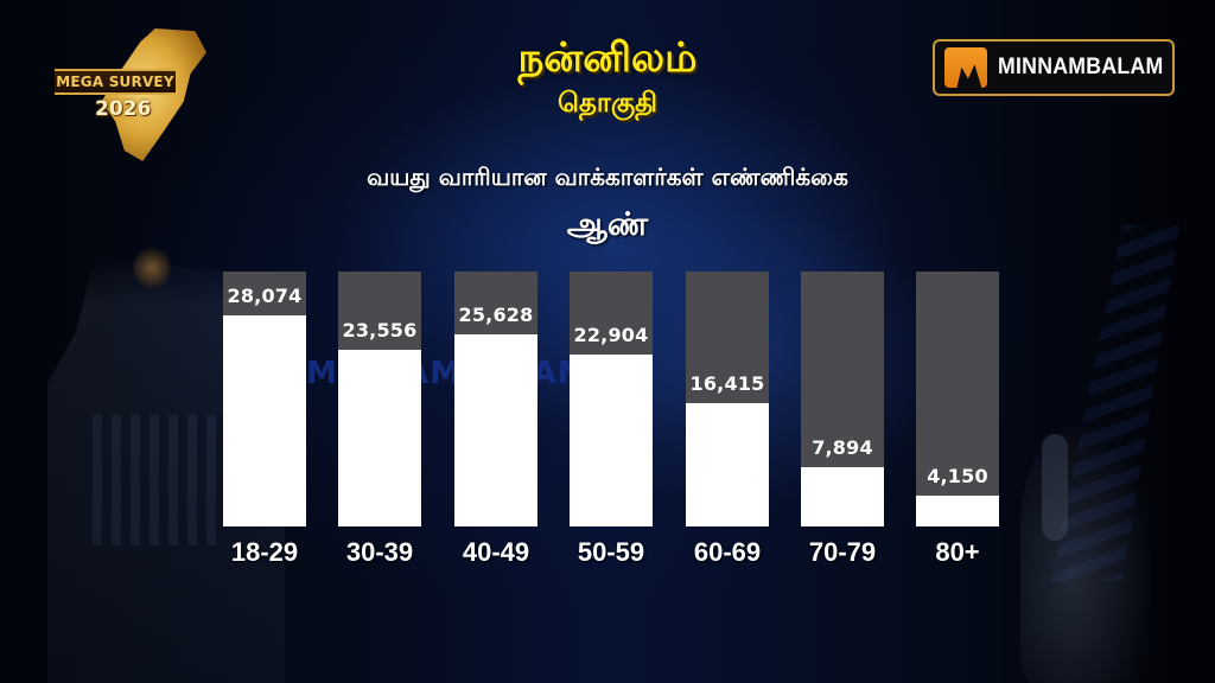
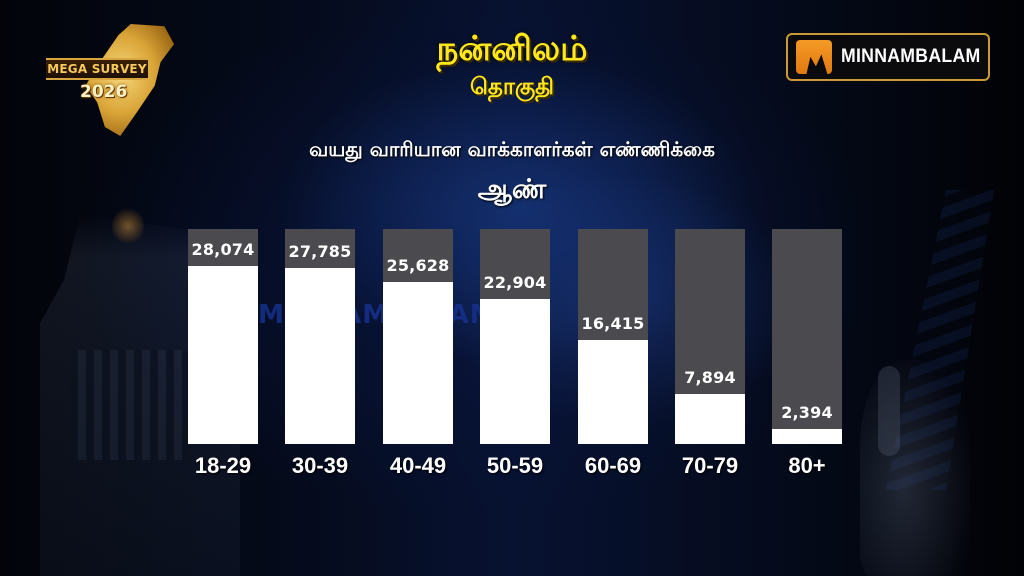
30-39: 23,556 -> 27,785
80+: 4,150 -> 2,394
